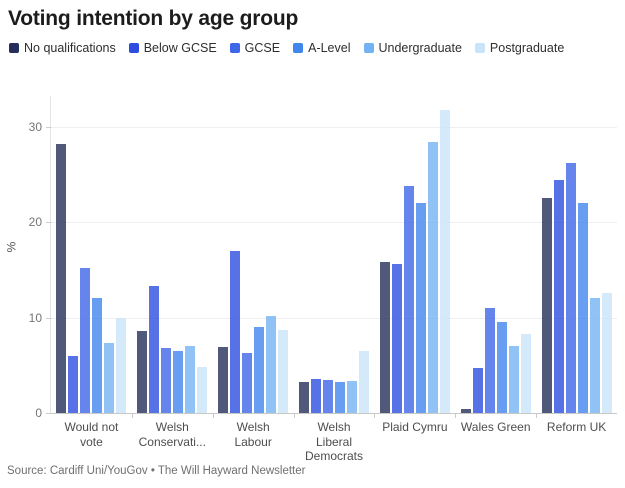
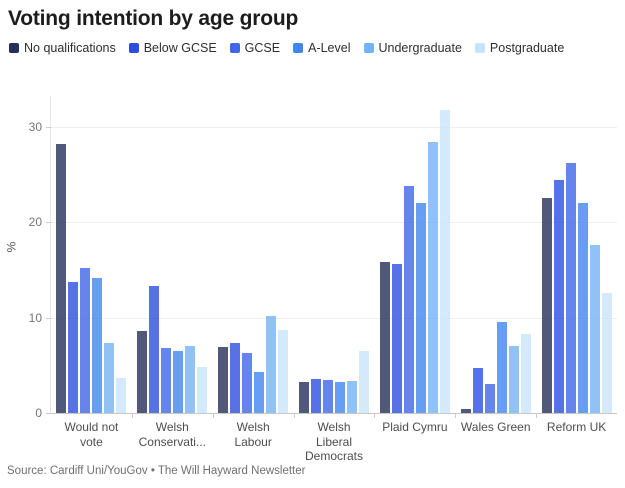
Below GCSE/Would not vote: 6 -> 14
A-Level/Would not vote: 12 -> 14
Postgraduate/Would not vote: 10 -> 4
Below GCSE/Welsh Labour: 17 -> 7
A-Level/Welsh Labour: 9 -> 4
GCSE/Wales Green: 11 -> 3
Undergraduate/Reform UK: 12 -> 18
